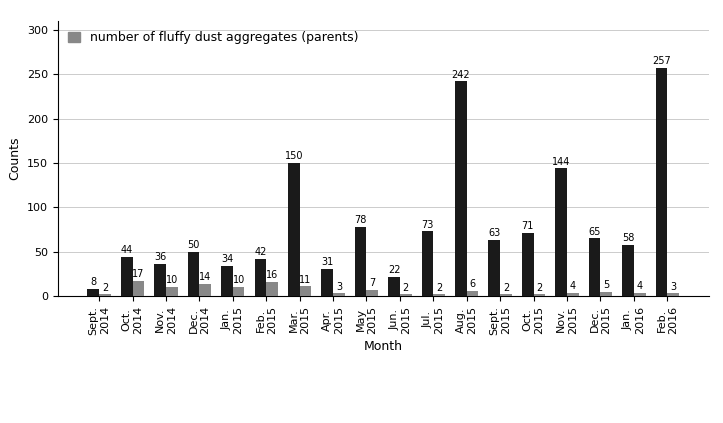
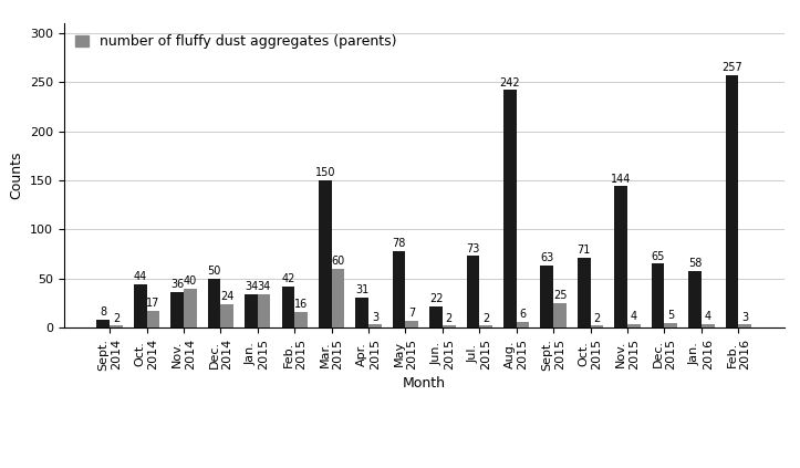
number of fluffy dust aggregates (parents)/Nov. 2014: 10 -> 40
number of fluffy dust aggregates (parents)/Dec. 2014: 14 -> 24
number of fluffy dust aggregates (parents)/Jan. 2015: 10 -> 34
number of fluffy dust aggregates (parents)/Mar. 2015: 11 -> 60
number of fluffy dust aggregates (parents)/Sept. 2015: 2 -> 25
